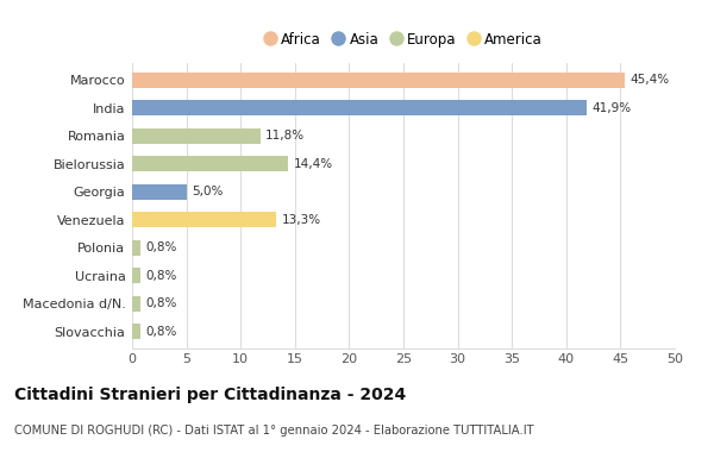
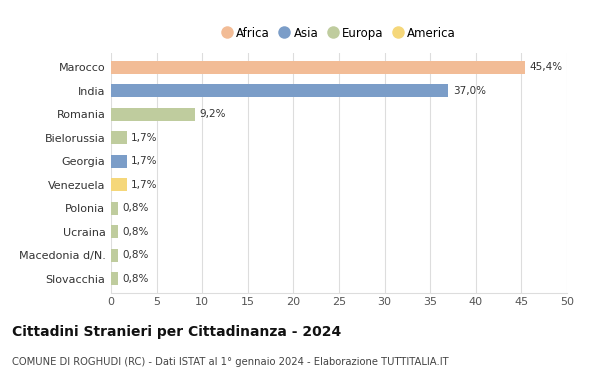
India: 41,9% -> 37,0%
Romania: 11,8% -> 9,2%
Bielorussia: 14,4% -> 1,7%
Georgia: 5,0% -> 1,7%
Venezuela: 13,3% -> 1,7%
